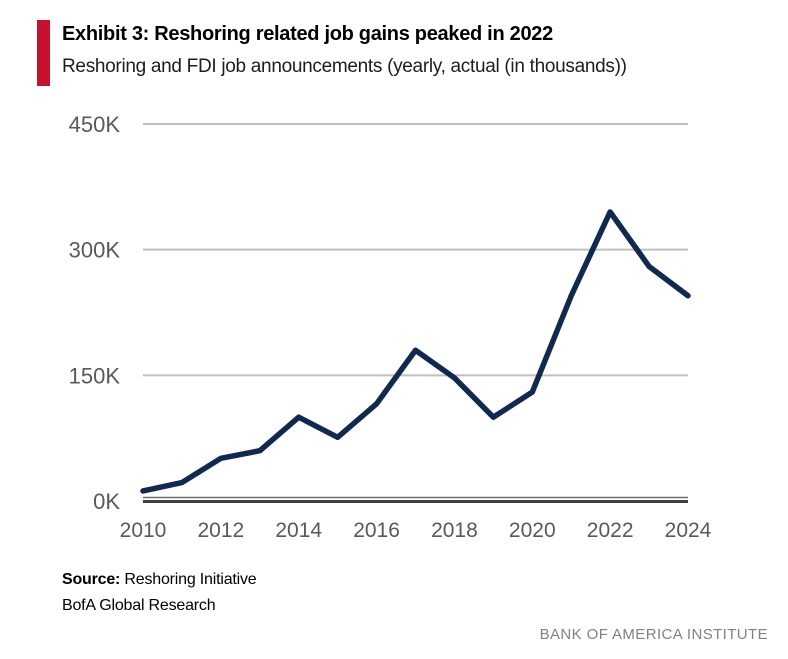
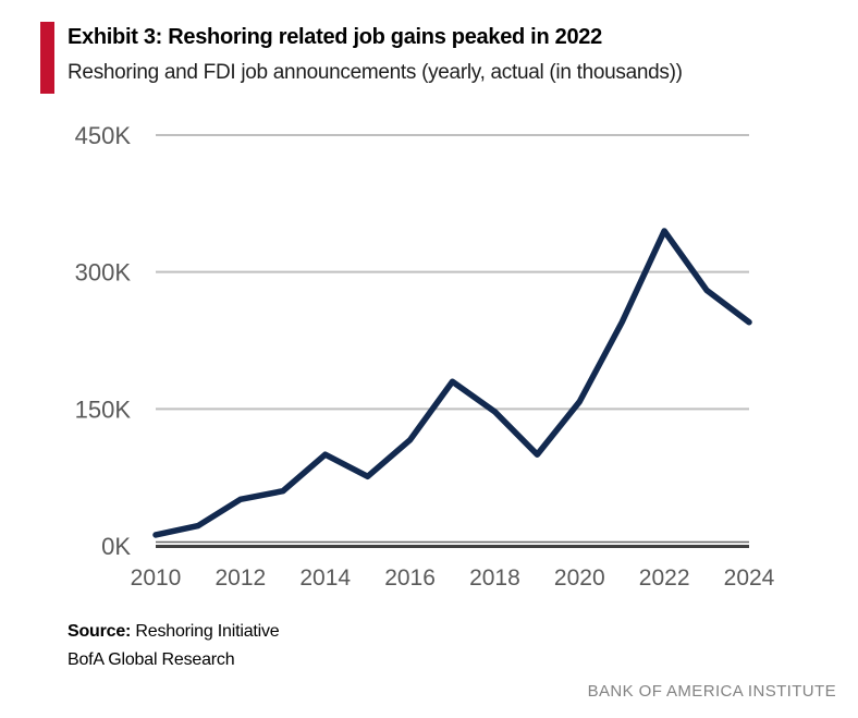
2020: 130K -> 160K
